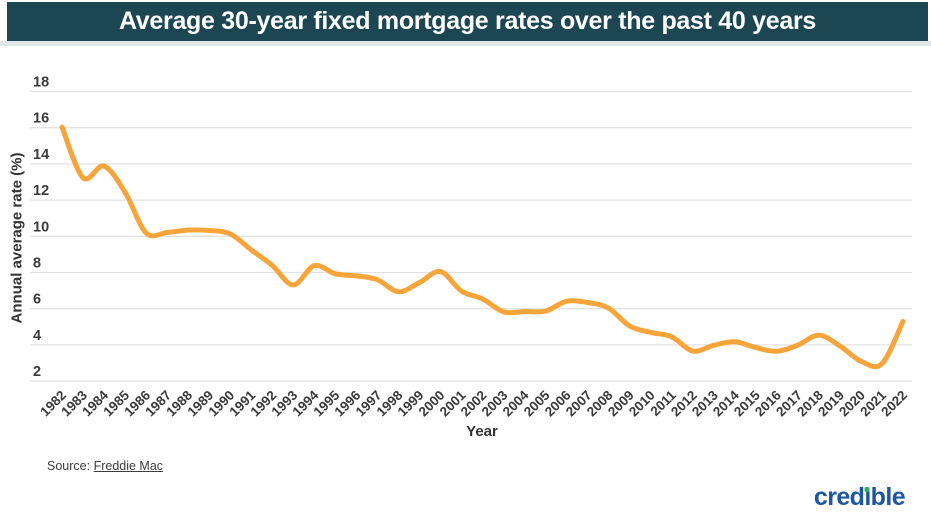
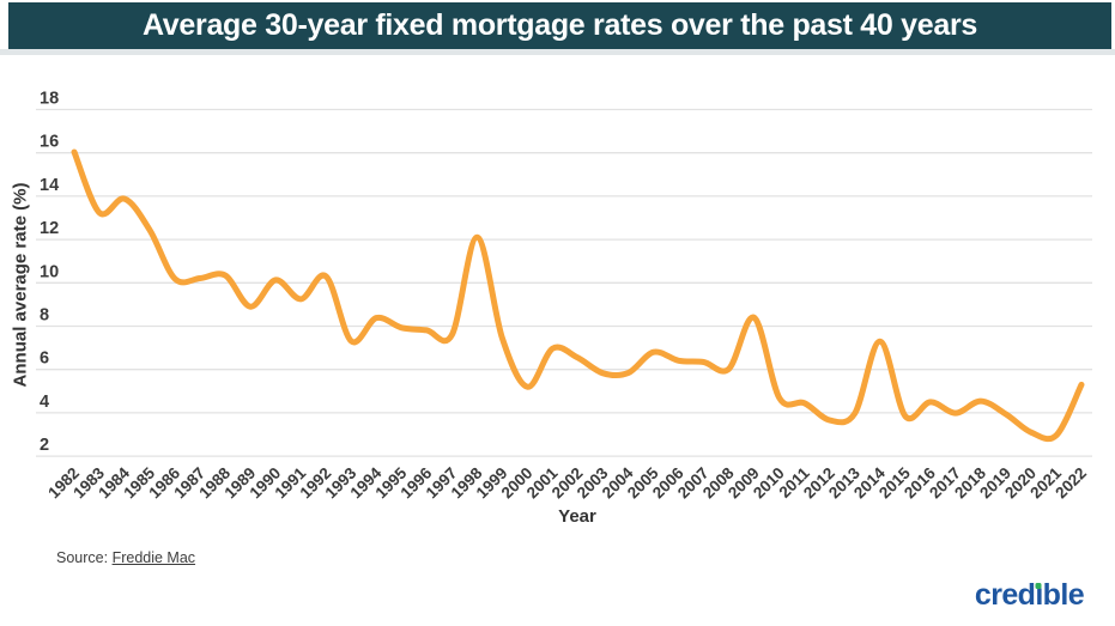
1989: 10.3 -> 8.9
1992: 8.4 -> 10.3
1998: 6.9 -> 12.1
2000: 8.1 -> 5.2
2005: 5.9 -> 6.8
2009: 5.0 -> 8.4
2014: 4.2 -> 7.3
2016: 3.6 -> 4.5
